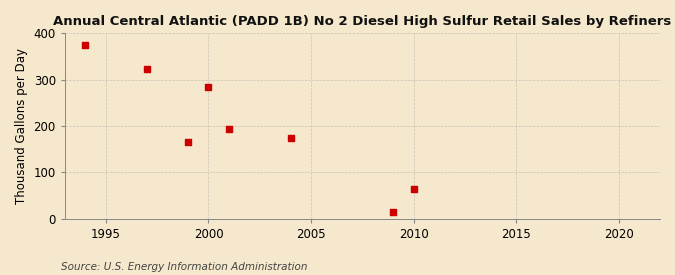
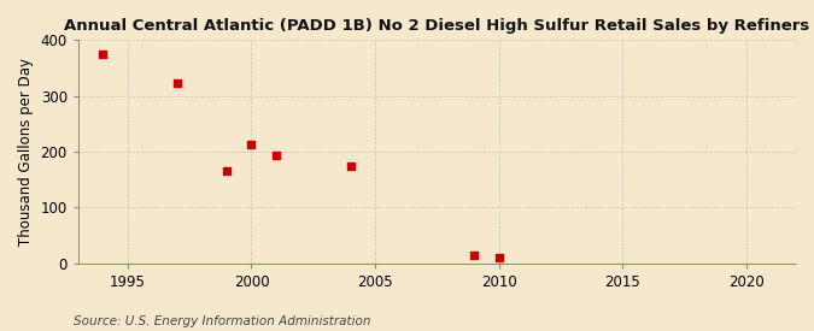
2000: 285 -> 213
2010: 65 -> 10
